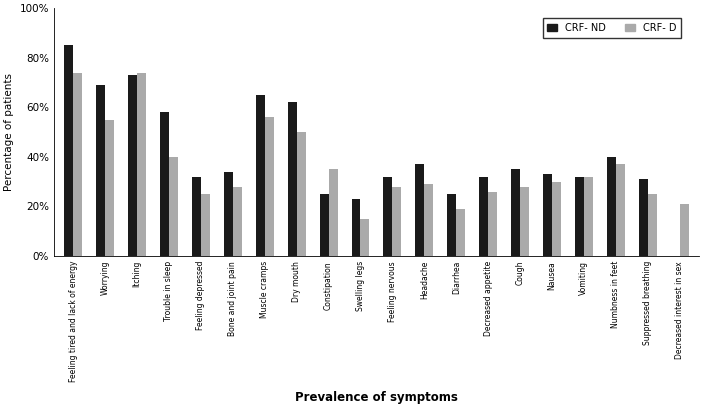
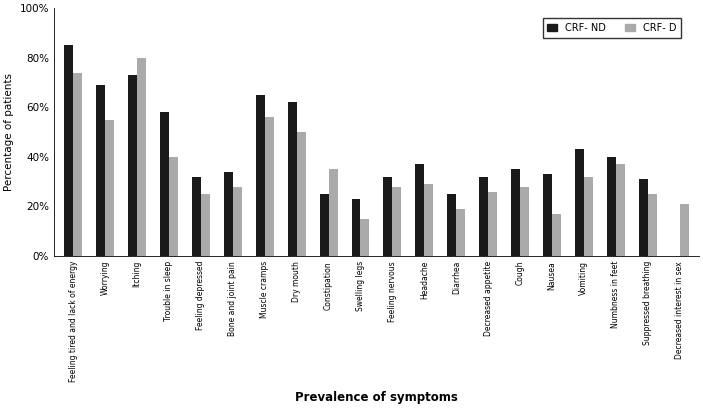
CRF- D/Itching: 74% -> 80%
CRF- D/Nausea: 30% -> 17%
CRF- ND/Vomiting: 32% -> 43%
